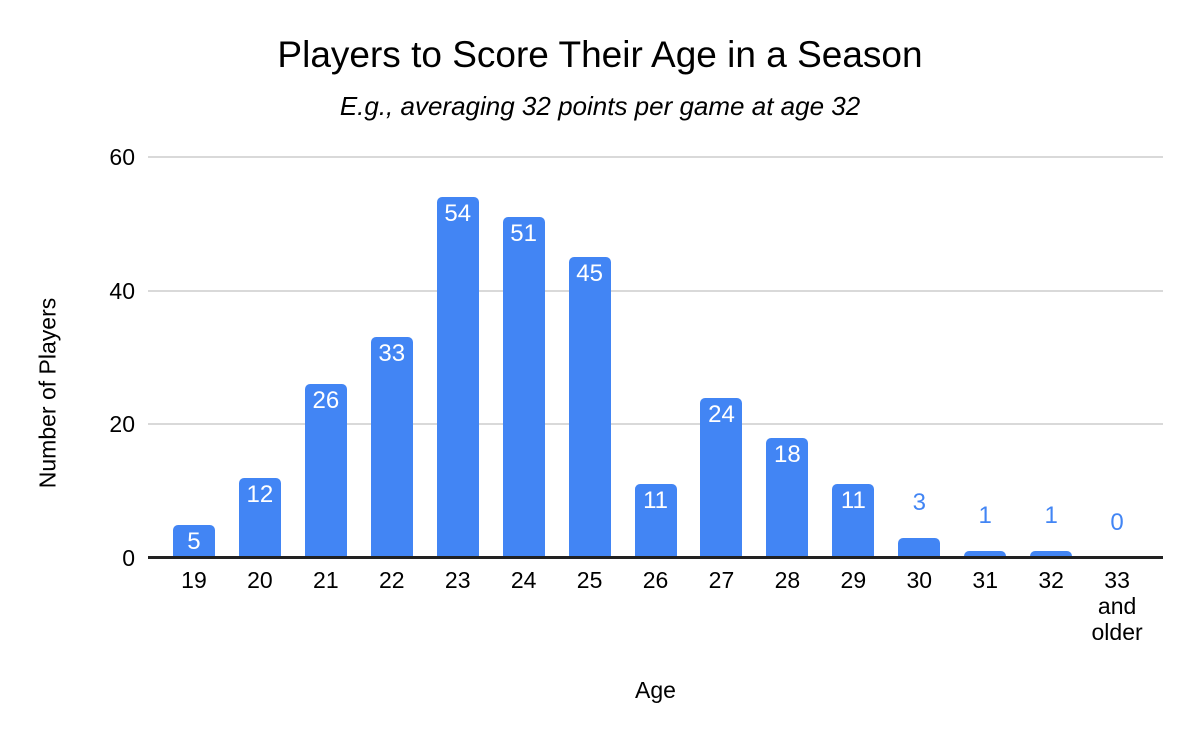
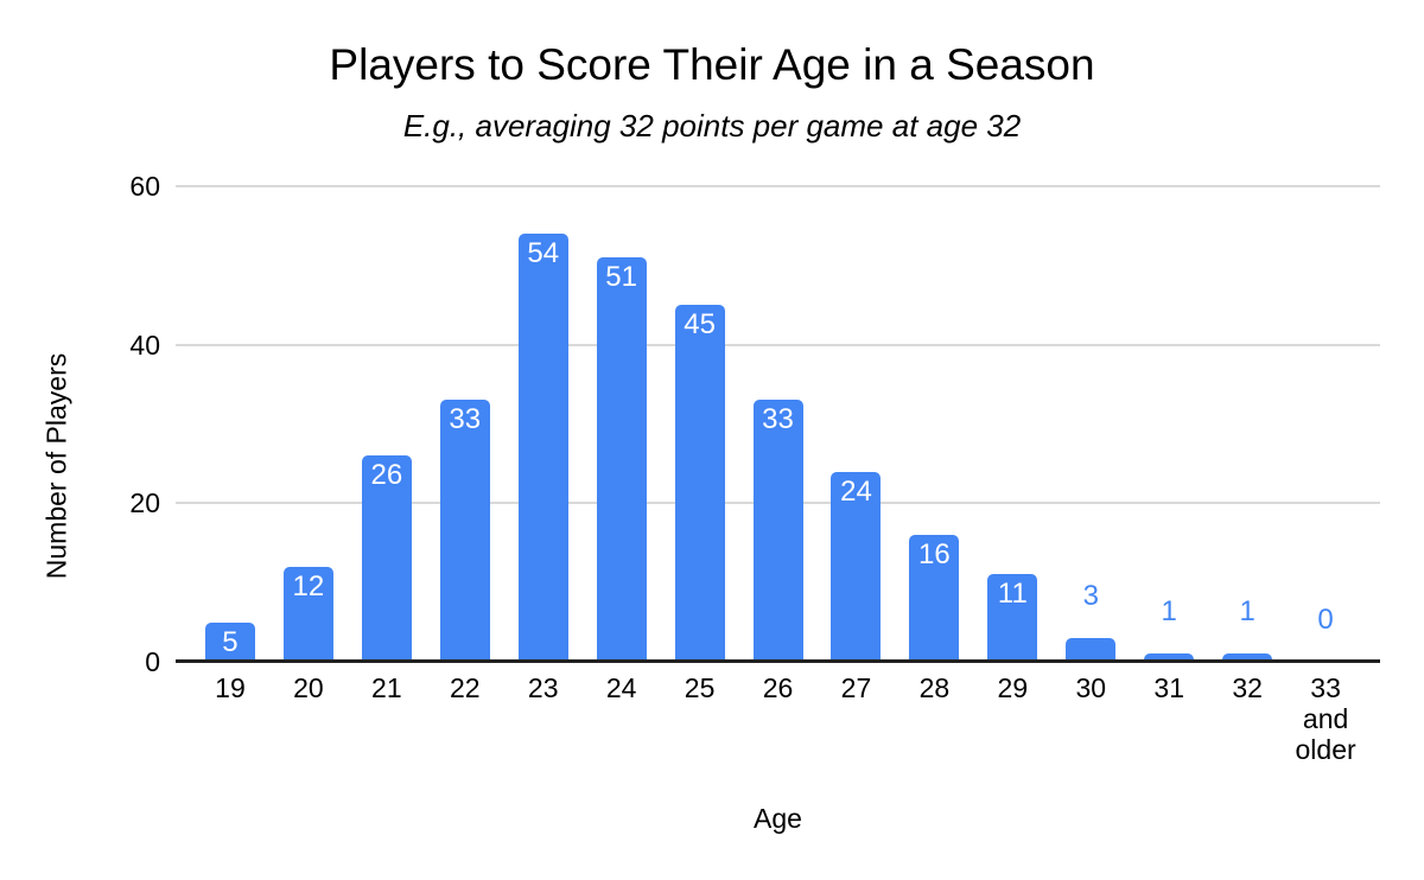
26: 11 -> 33
28: 18 -> 16
